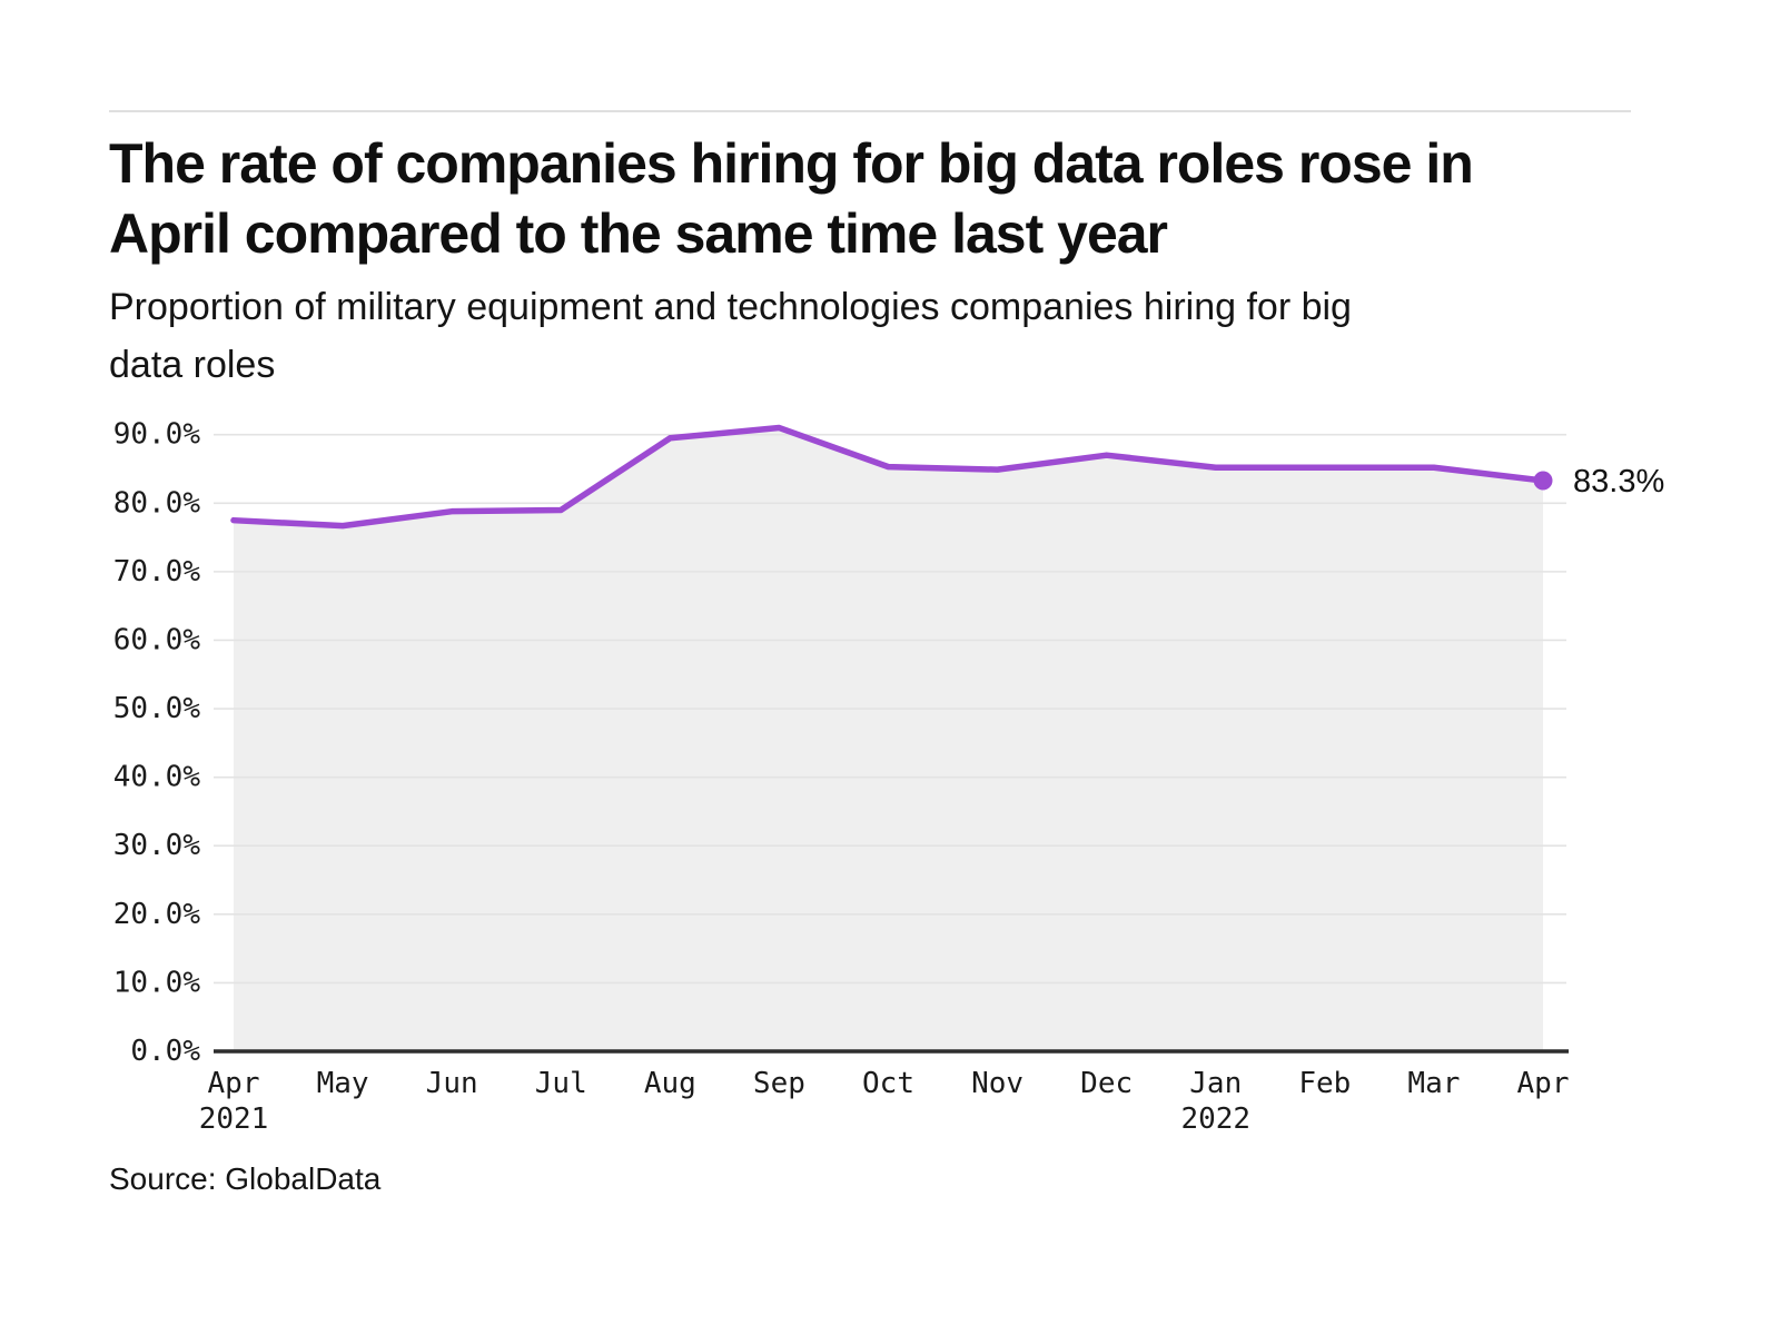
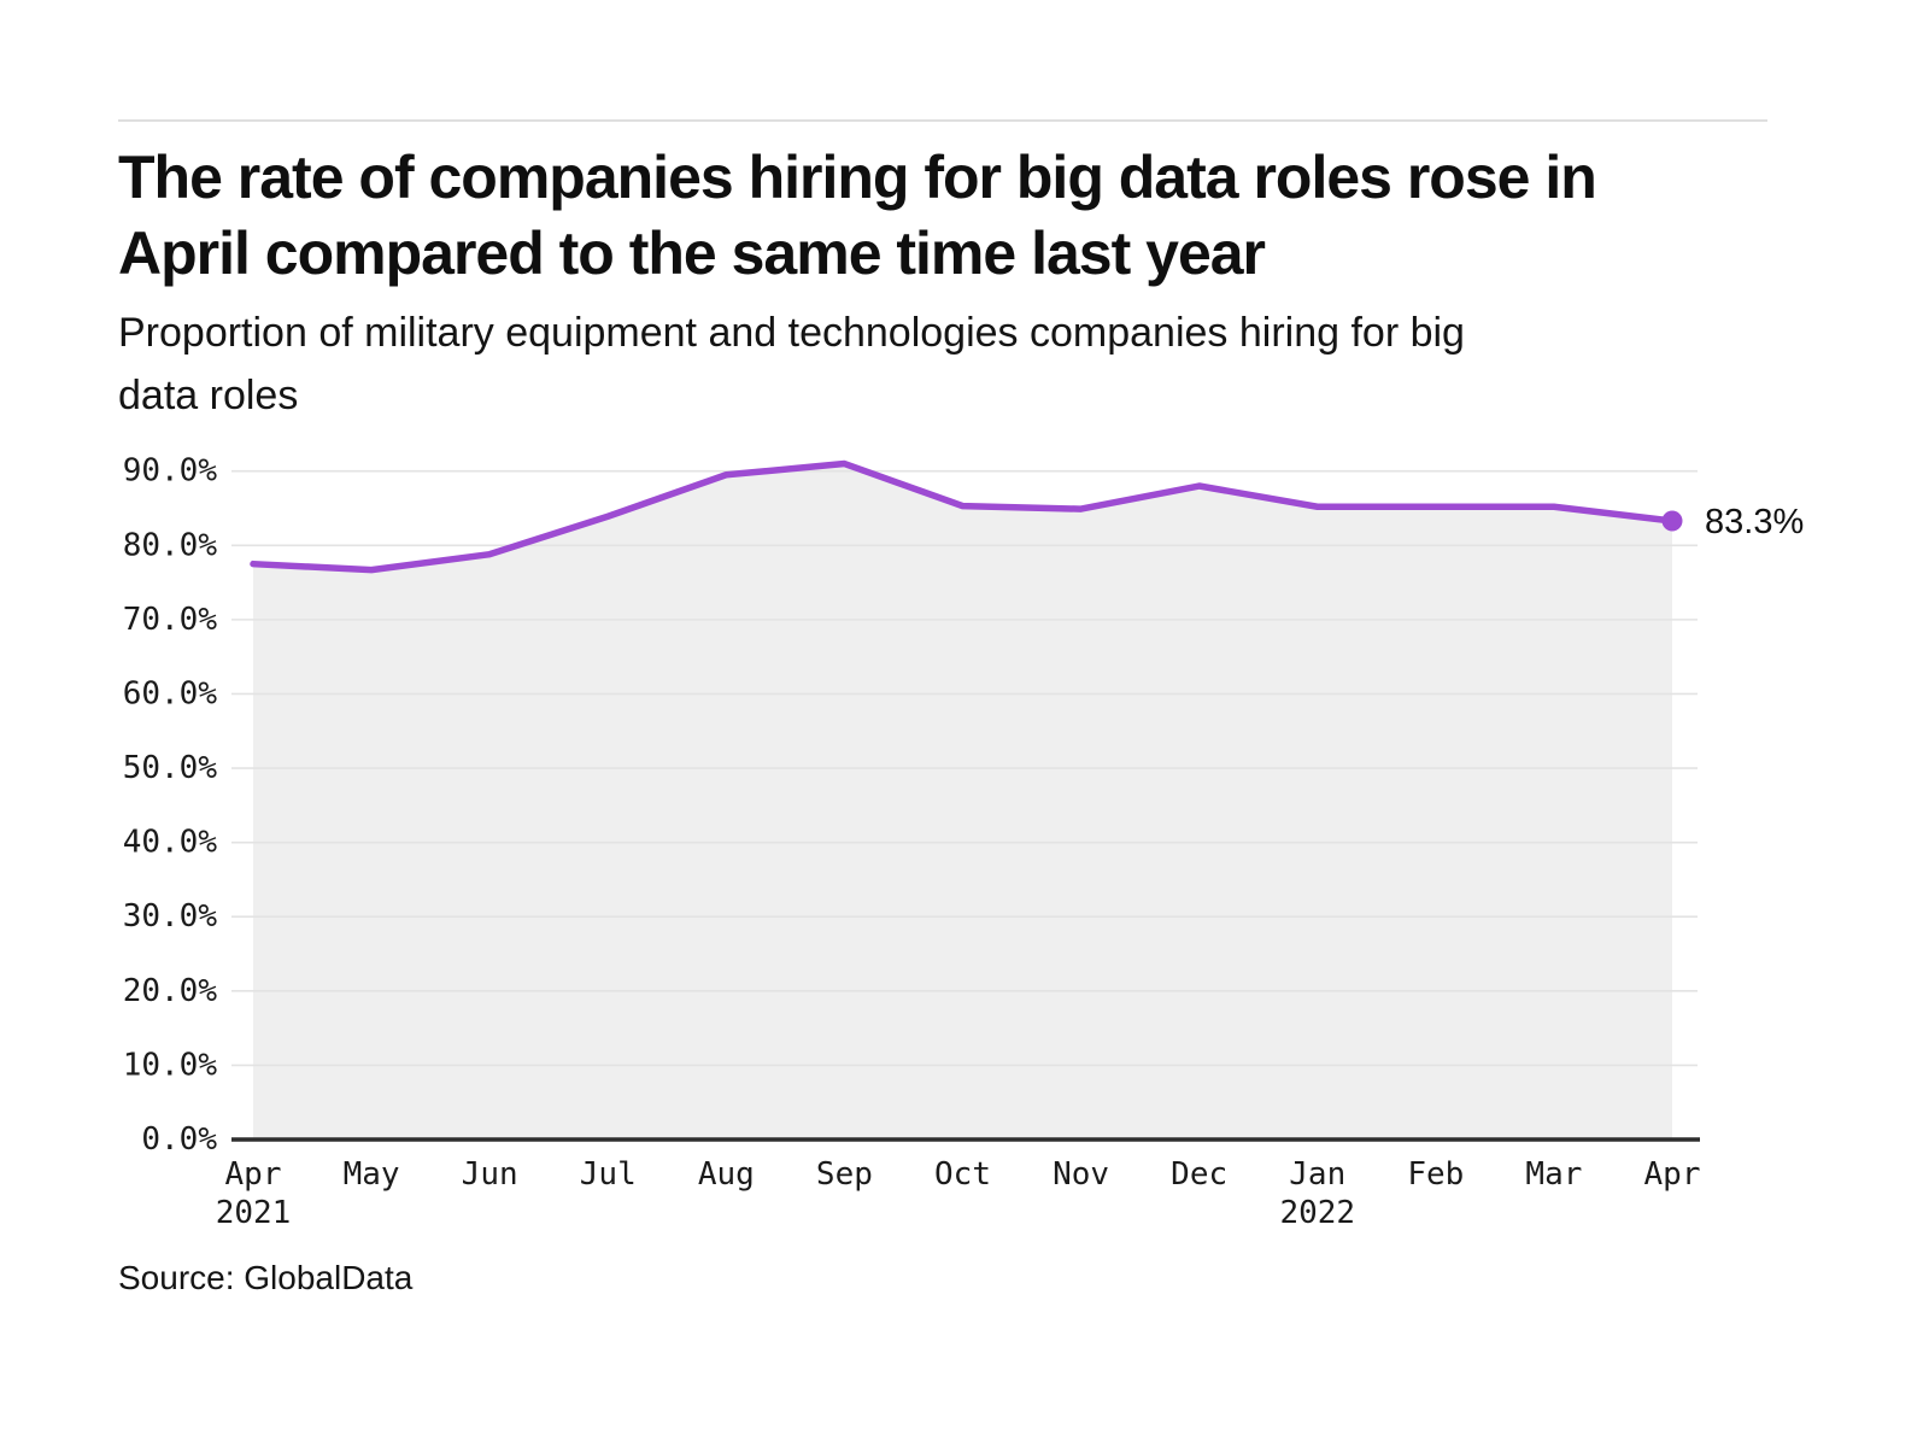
Jul: 79% -> 84%
Dec: 87% -> 88%
